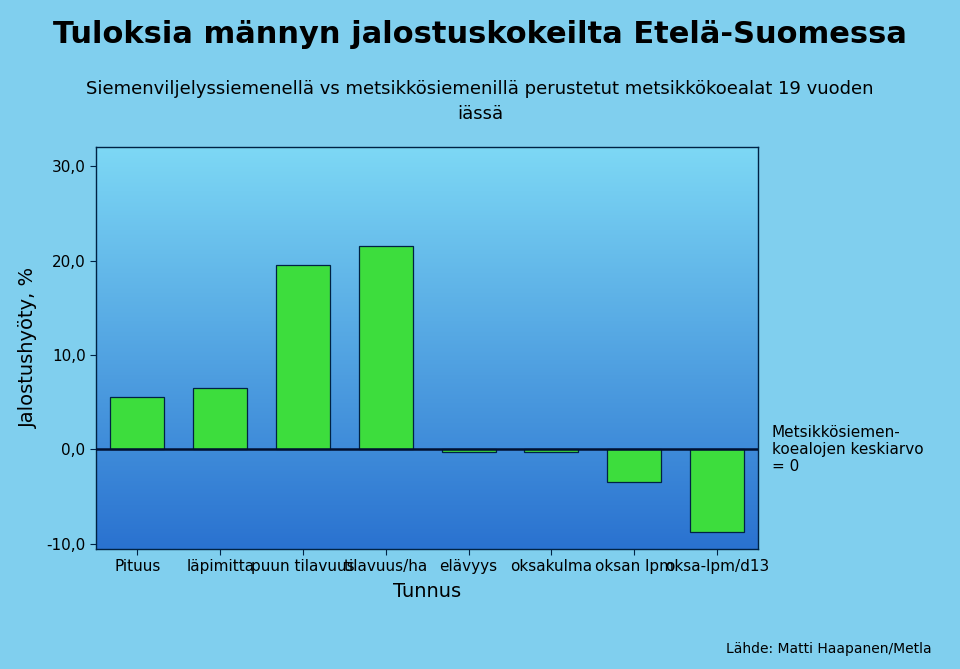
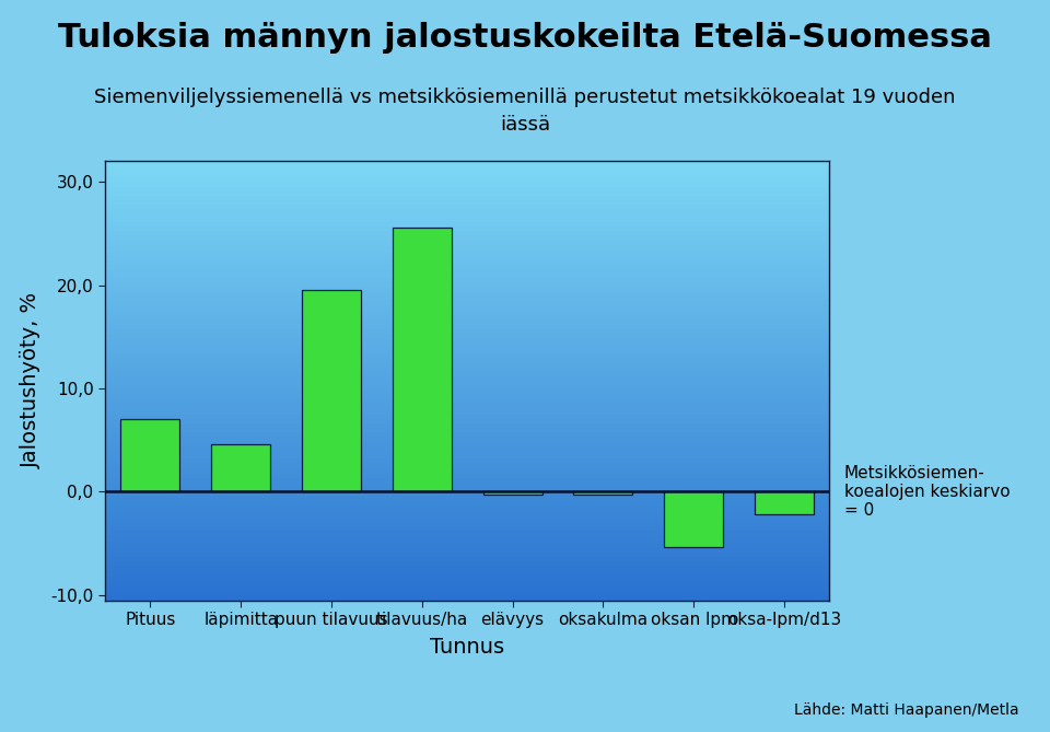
Pituus: 5,5 -> 7,0
läpimitta: 6,5 -> 4,6
tilavuus/ha: 21,5 -> 25,6
oksan lpm: -3,5 -> -5,4
oksa-lpm/d13: -8,7 -> -2,2
